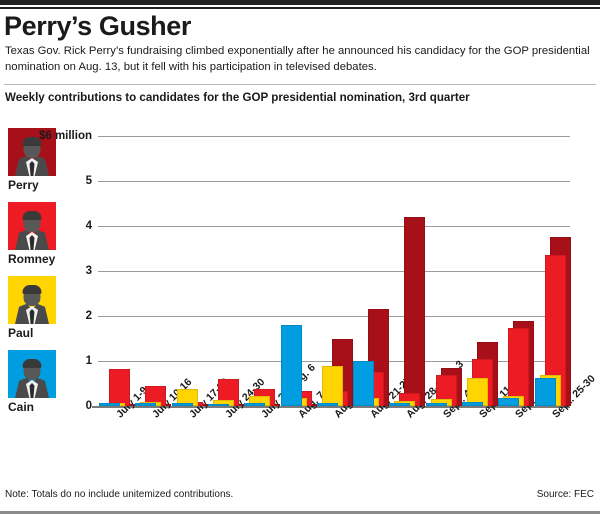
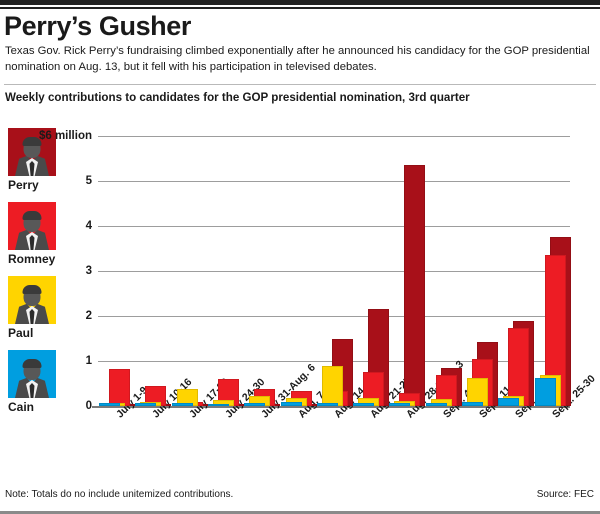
Cain/Aug. 7-13: 1.8 -> 0.1
Cain/Aug. 21-27: 1.0 -> 0.1
Perry/Aug. 28-Sept. 3: 4.2 -> 5.3
